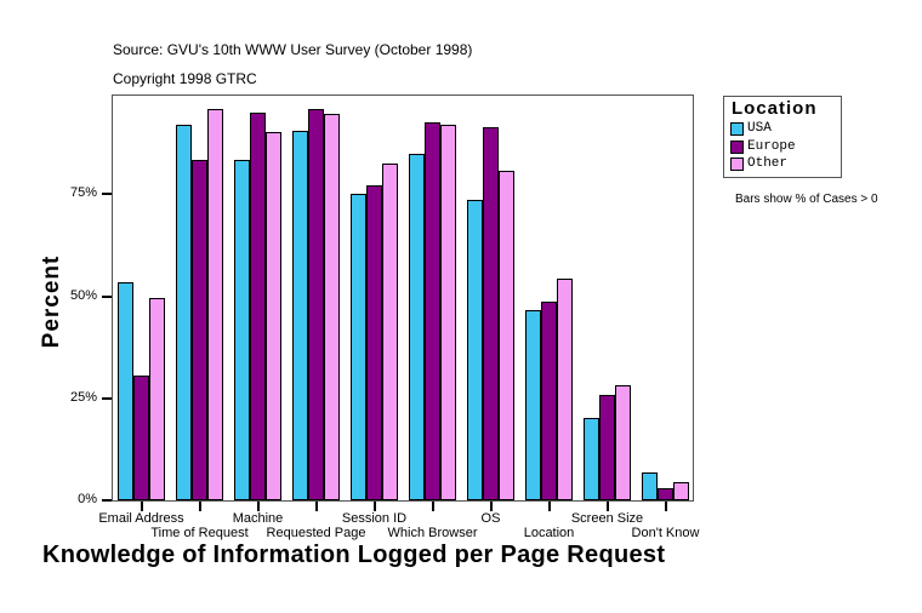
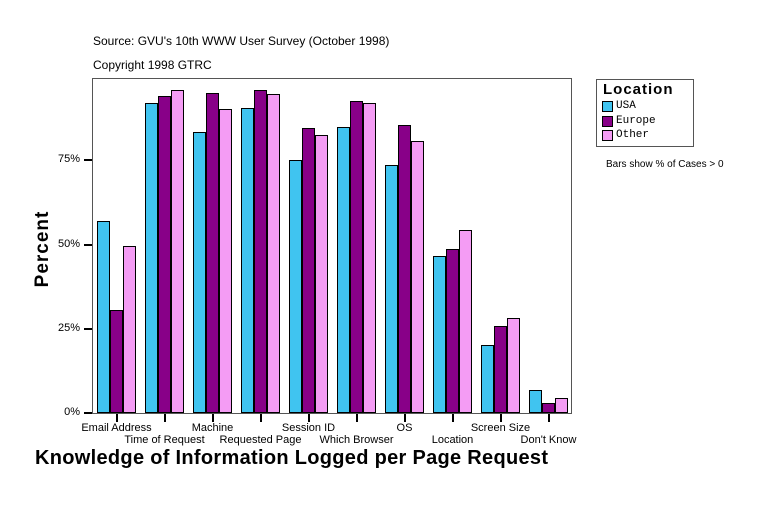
USA/Email Address: 53% -> 57%
Europe/Time of Request: 83% -> 94%
Europe/Session ID: 77% -> 84%
Europe/OS: 91% -> 85%
